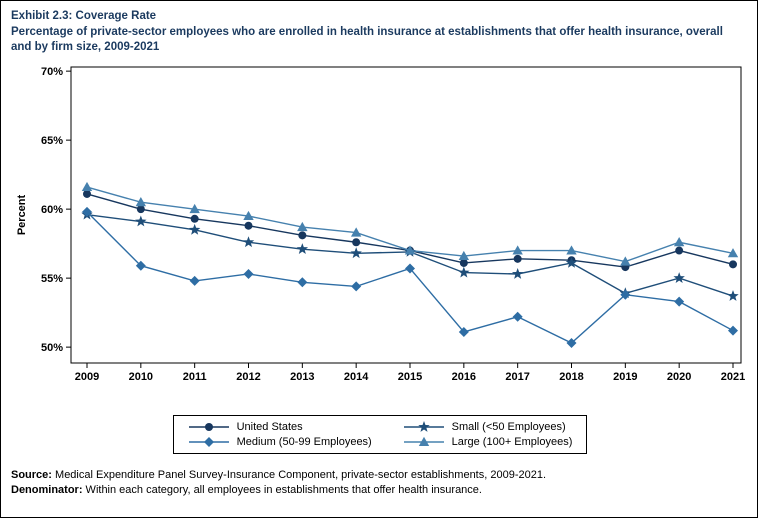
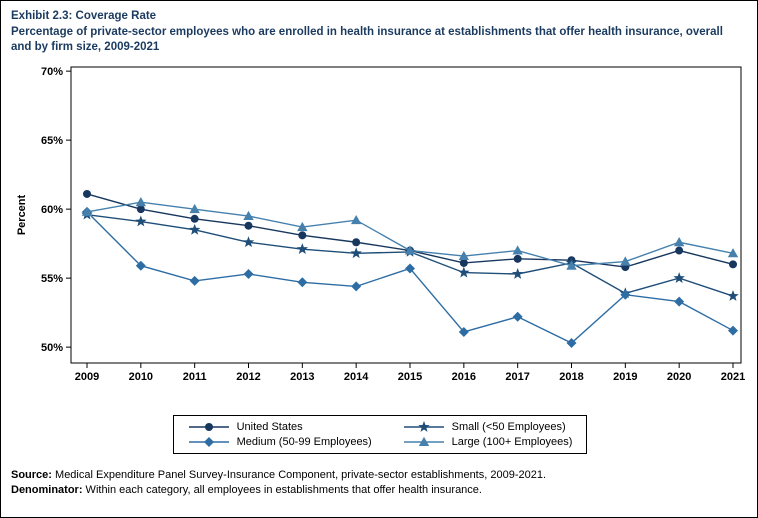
Large (100+ Employees)/2009: 61.6% -> 59.8%
Large (100+ Employees)/2014: 58.3% -> 59.2%
Large (100+ Employees)/2018: 57.0% -> 55.9%
